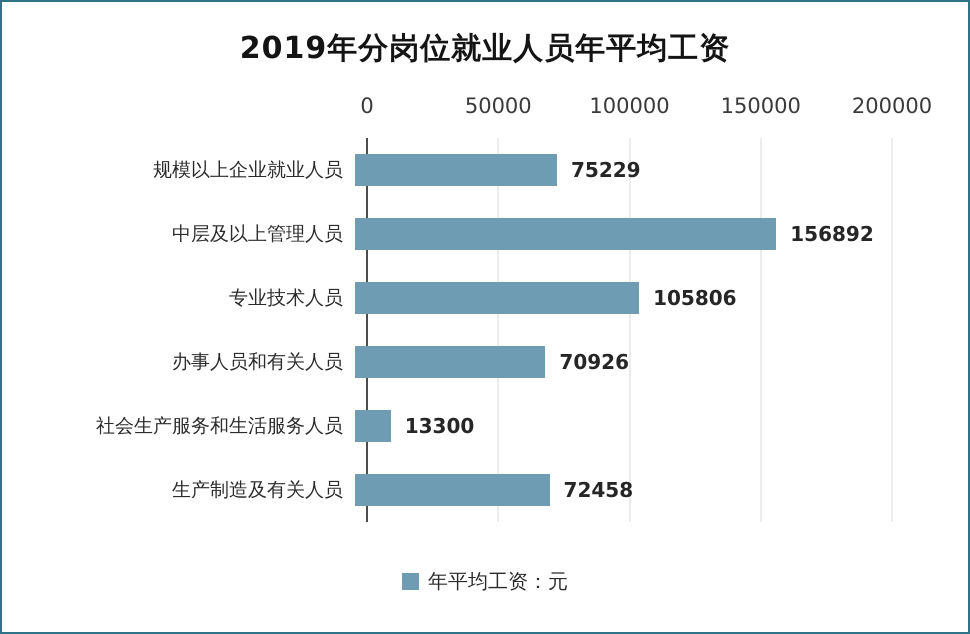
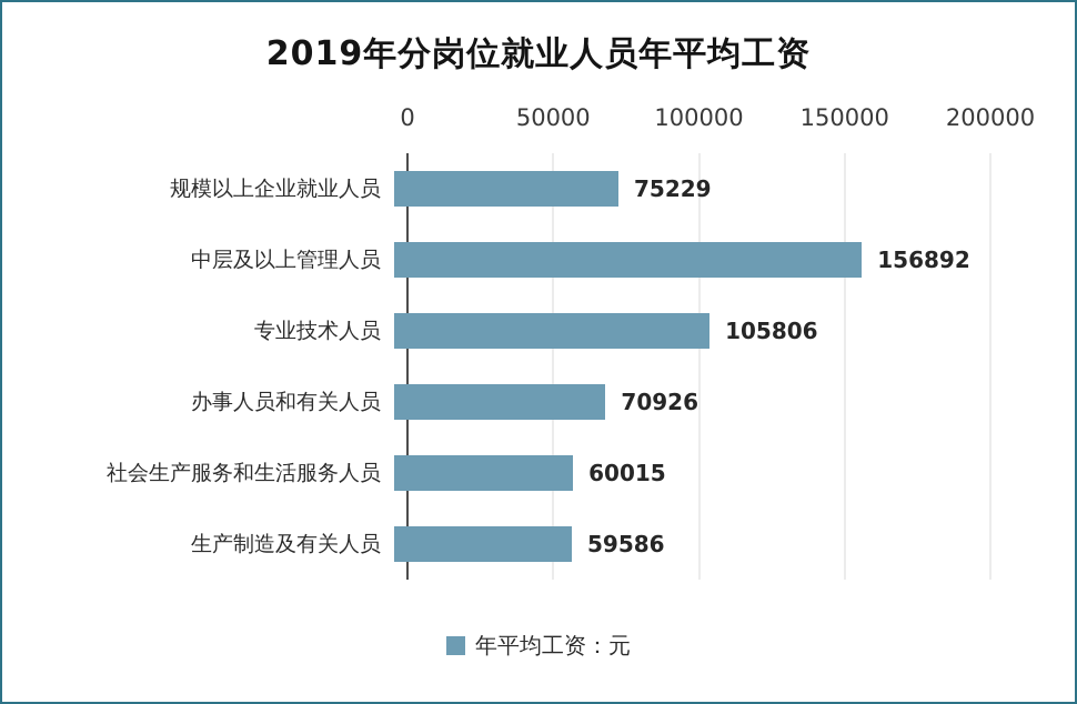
社会生产服务和生活服务人员: 13300 -> 60015
生产制造及有关人员: 72458 -> 59586
